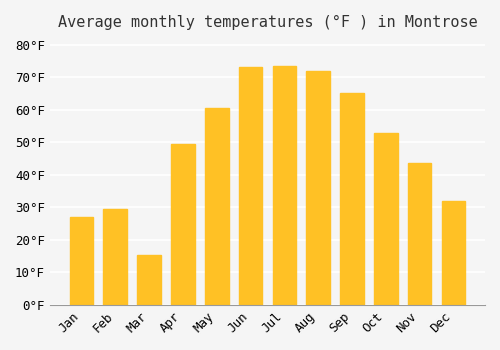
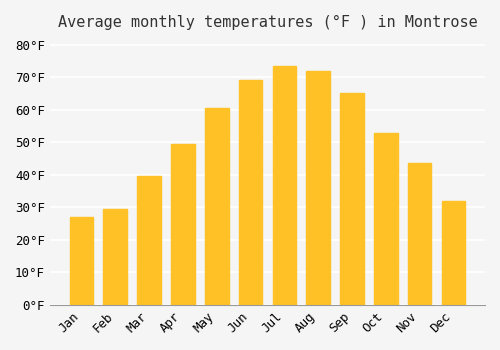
Mar: 15.5°F -> 39.5°F
Jun: 73.0°F -> 69.0°F
